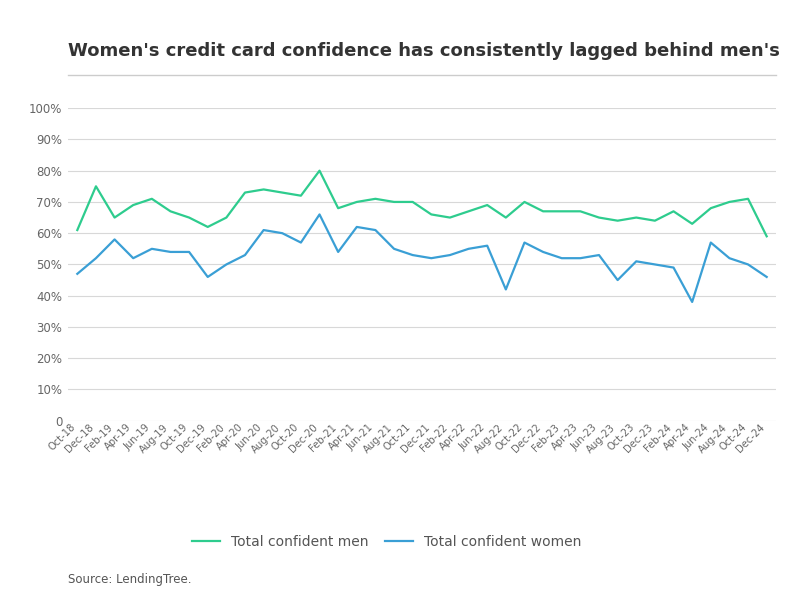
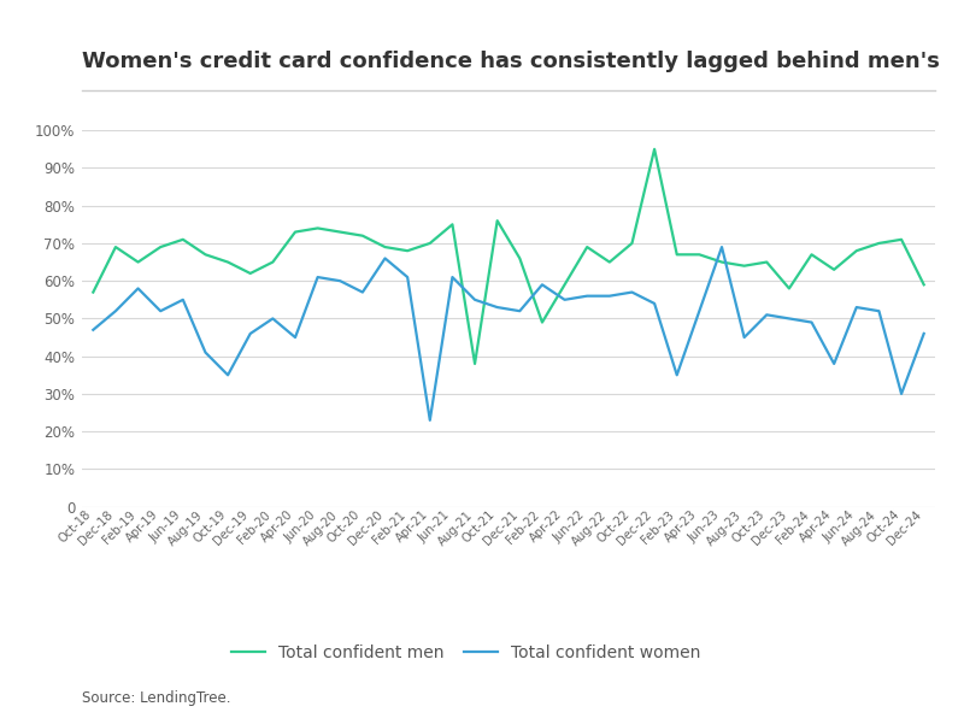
Total confident men/Oct-18: 61% -> 57%
Total confident men/Dec-18: 75% -> 69%
Total confident women/Aug-19: 54% -> 41%
Total confident women/Oct-19: 54% -> 35%
Total confident women/Apr-20: 53% -> 45%
Total confident men/Dec-20: 80% -> 69%
Total confident women/Feb-21: 54% -> 61%
Total confident women/Apr-21: 62% -> 23%
Total confident men/Jun-21: 71% -> 75%
Total confident men/Aug-21: 70% -> 38%
Total confident men/Oct-21: 70% -> 76%
Total confident men/Feb-22: 65% -> 49%
Total confident women/Feb-22: 53% -> 59%
Total confident men/Apr-22: 67% -> 59%
Total confident women/Aug-22: 42% -> 56%
Total confident men/Dec-22: 67% -> 95%
Total confident women/Feb-23: 52% -> 35%
Total confident women/Jun-23: 53% -> 69%
Total confident men/Dec-23: 64% -> 58%
Total confident women/Jun-24: 57% -> 53%
Total confident women/Oct-24: 50% -> 30%
